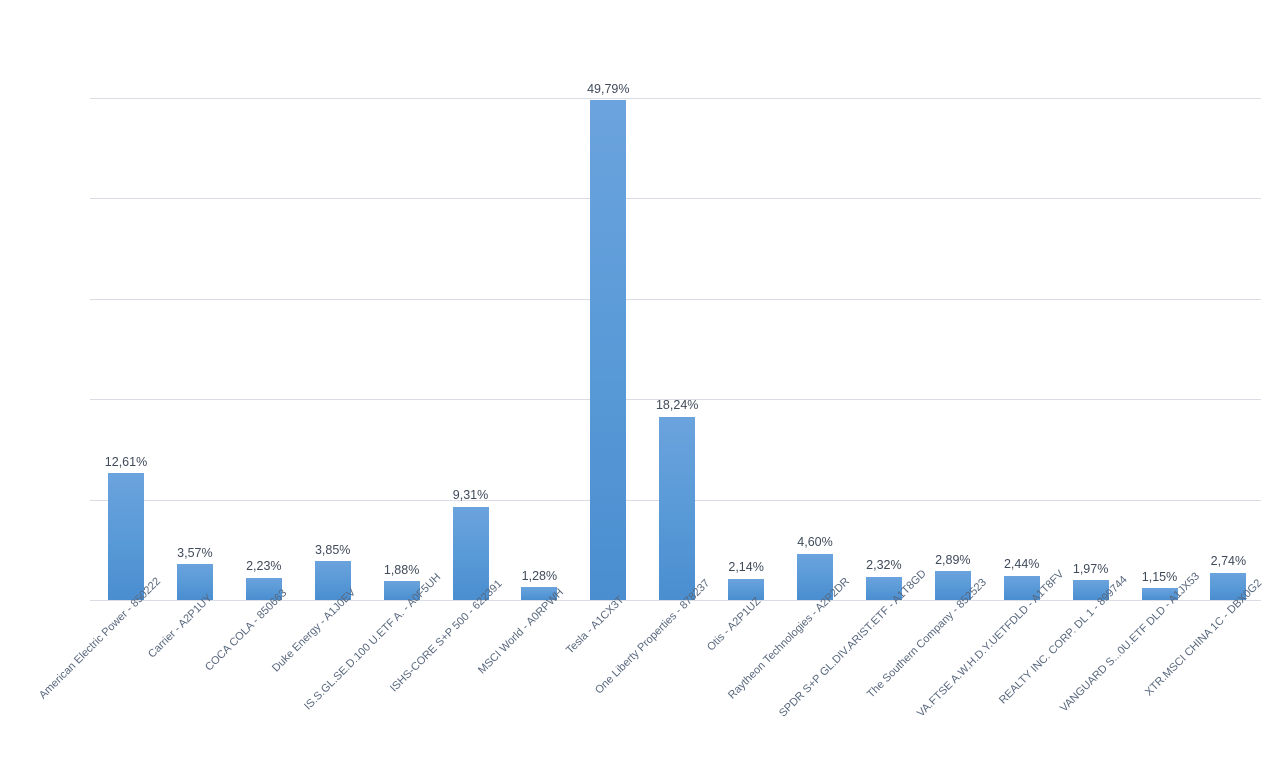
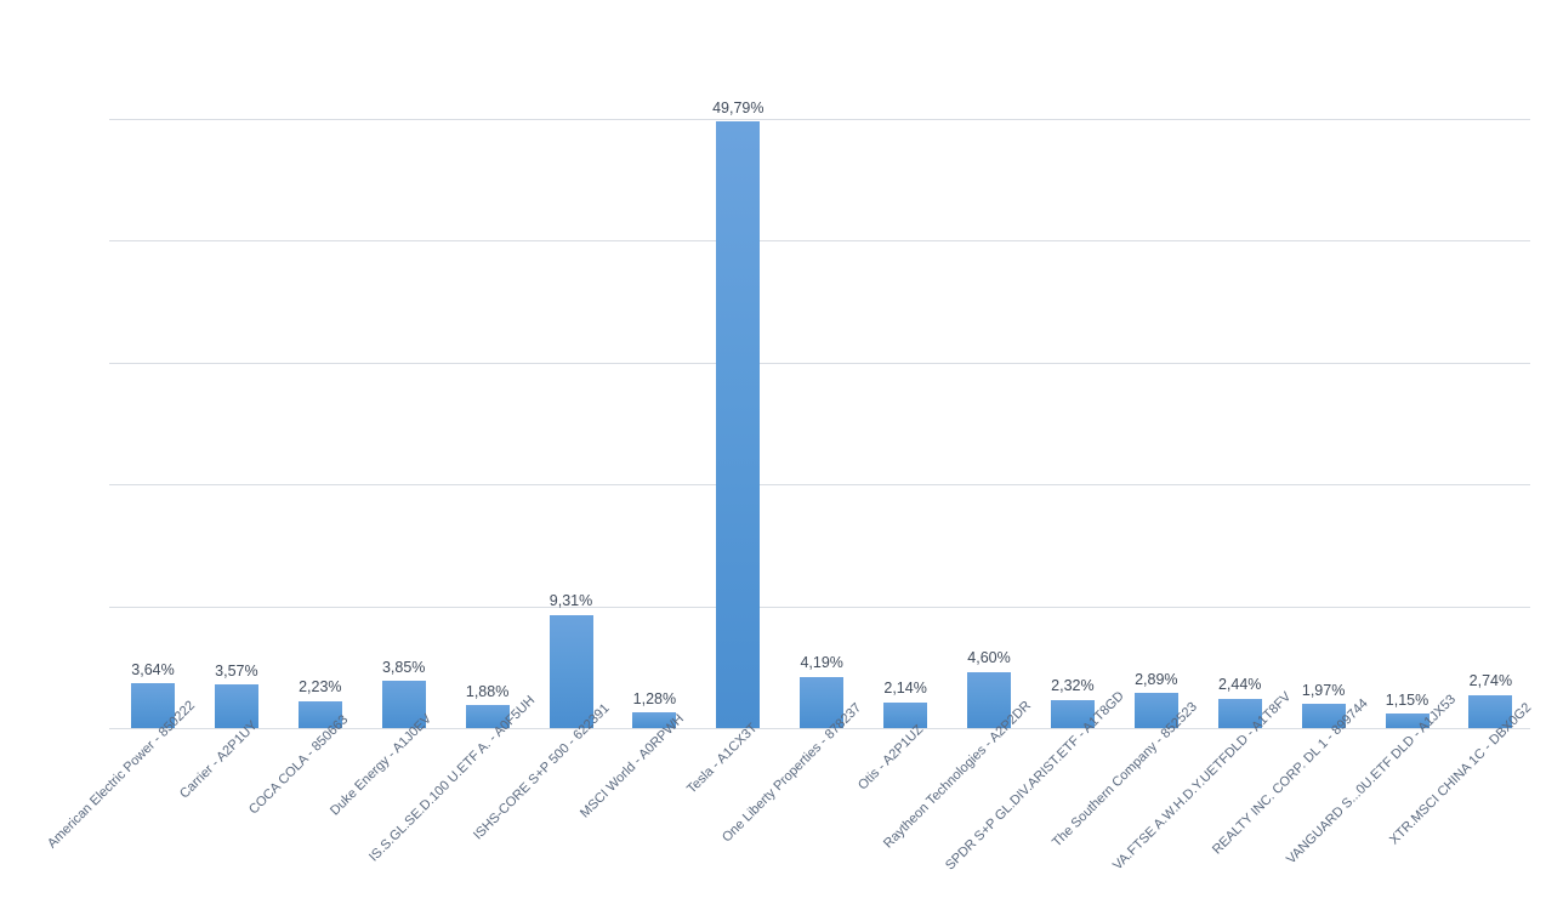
American Electric Power - 850222: 12,61% -> 3,64%
One Liberty Properties - 878237: 18,24% -> 4,19%
